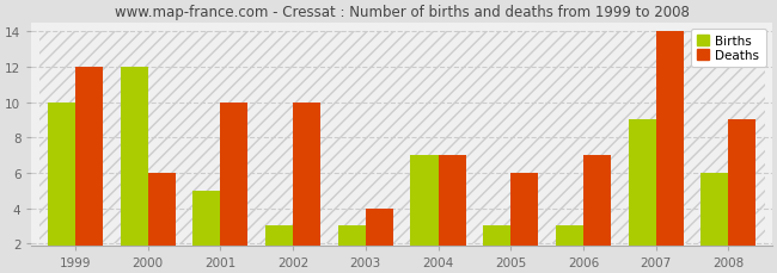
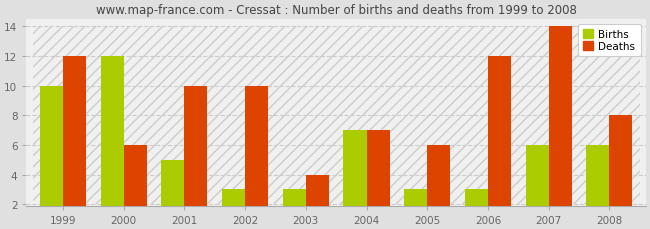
Deaths/2006: 7 -> 12
Births/2007: 9 -> 6
Deaths/2008: 9 -> 8
